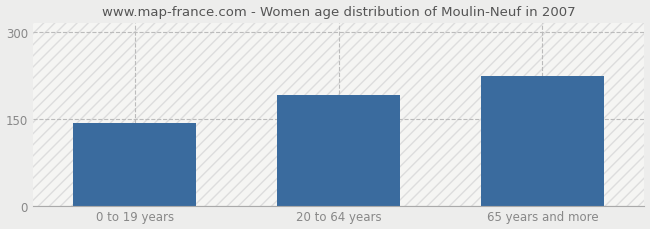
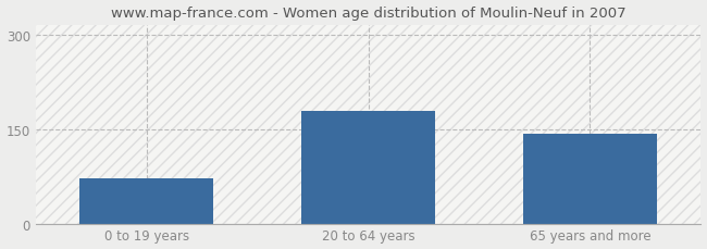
0 to 19 years: 142 -> 72
20 to 64 years: 190 -> 178
65 years and more: 224 -> 143
